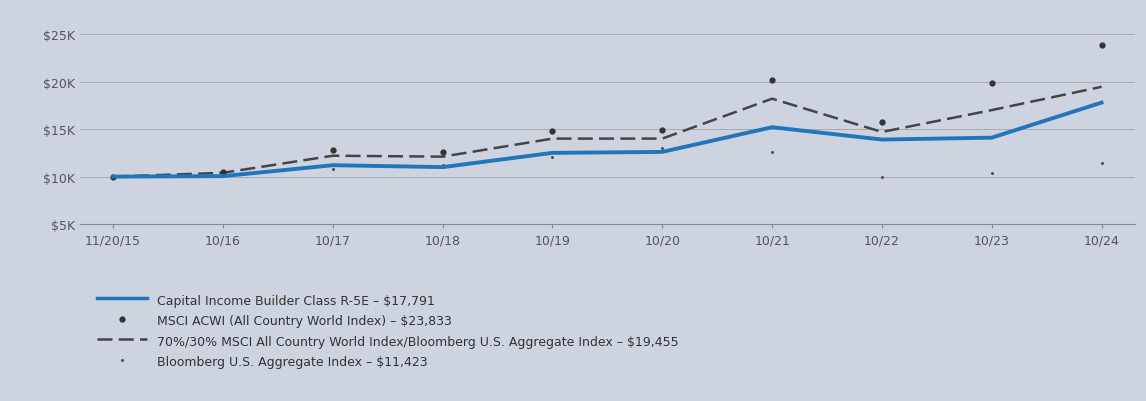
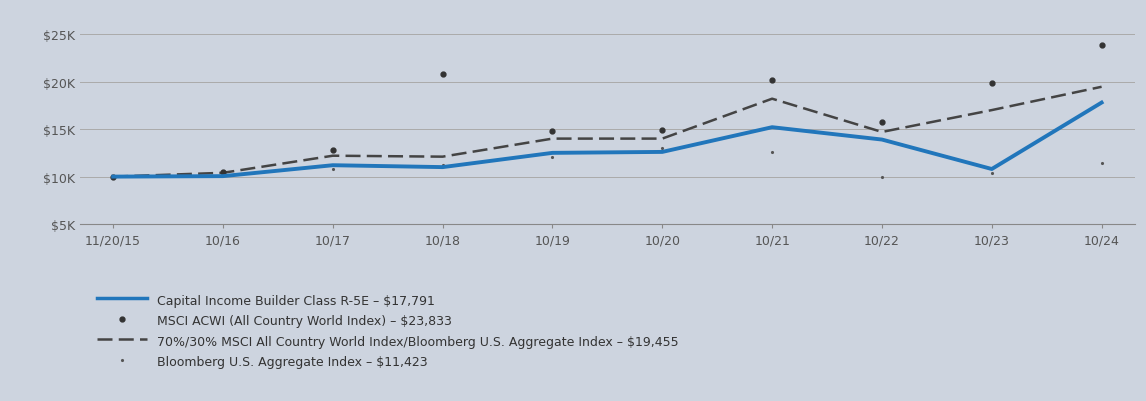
MSCI ACWI (All Country World Index) – $23,833/10/18: $12.6K -> $20.8K
Capital Income Builder Class R-5E – $17,791/10/23: $14.1K -> $10.8K
